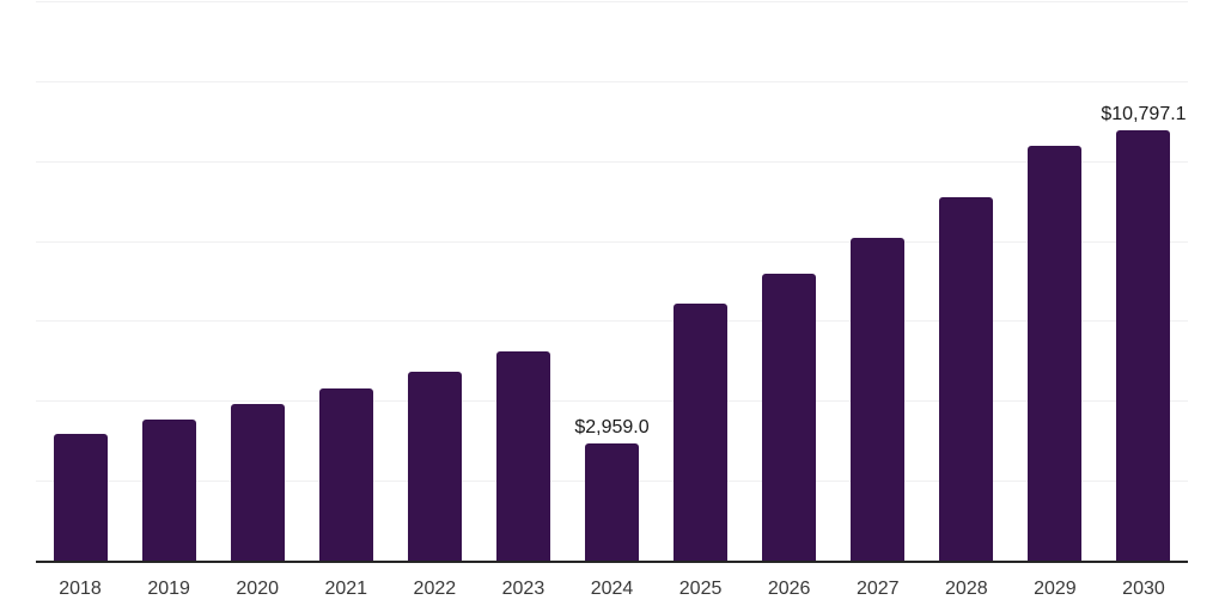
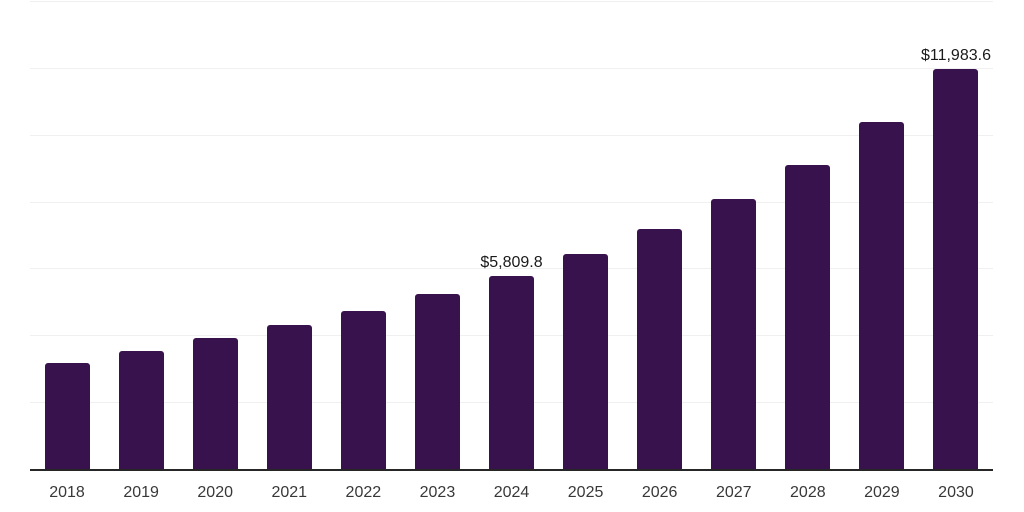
2024: $2,959.0 -> $5,809.8
2030: $10,797.1 -> $11,983.6
